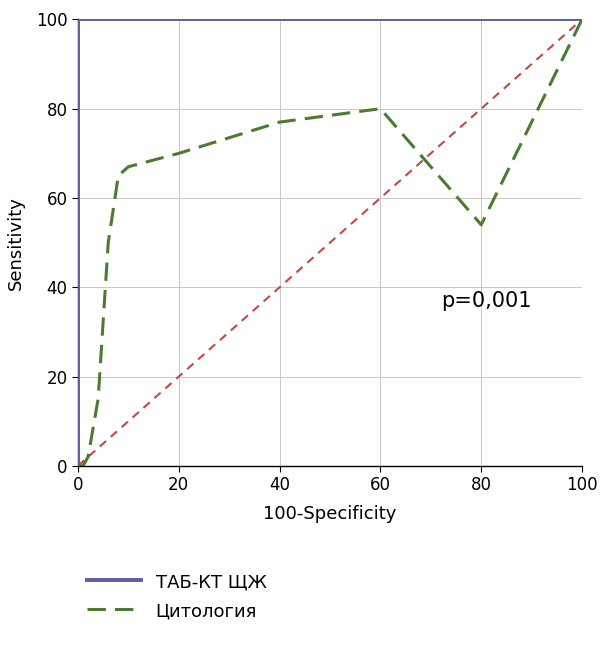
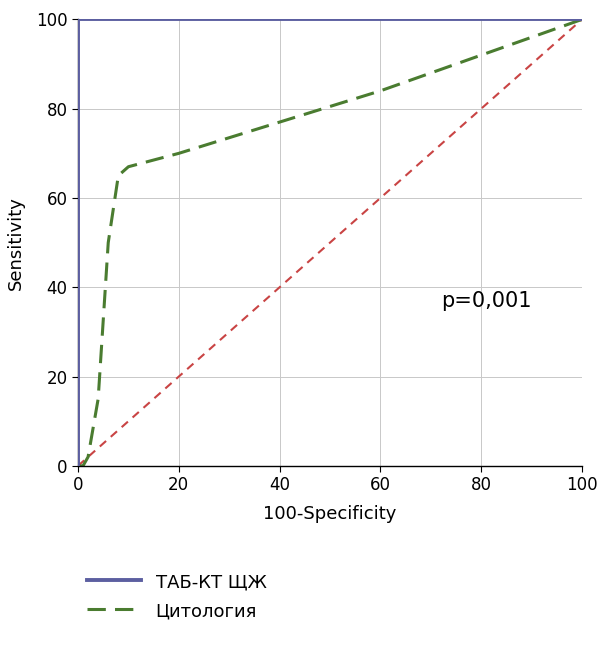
Цитология/60: 80 -> 84
Цитология/80: 54 -> 92
